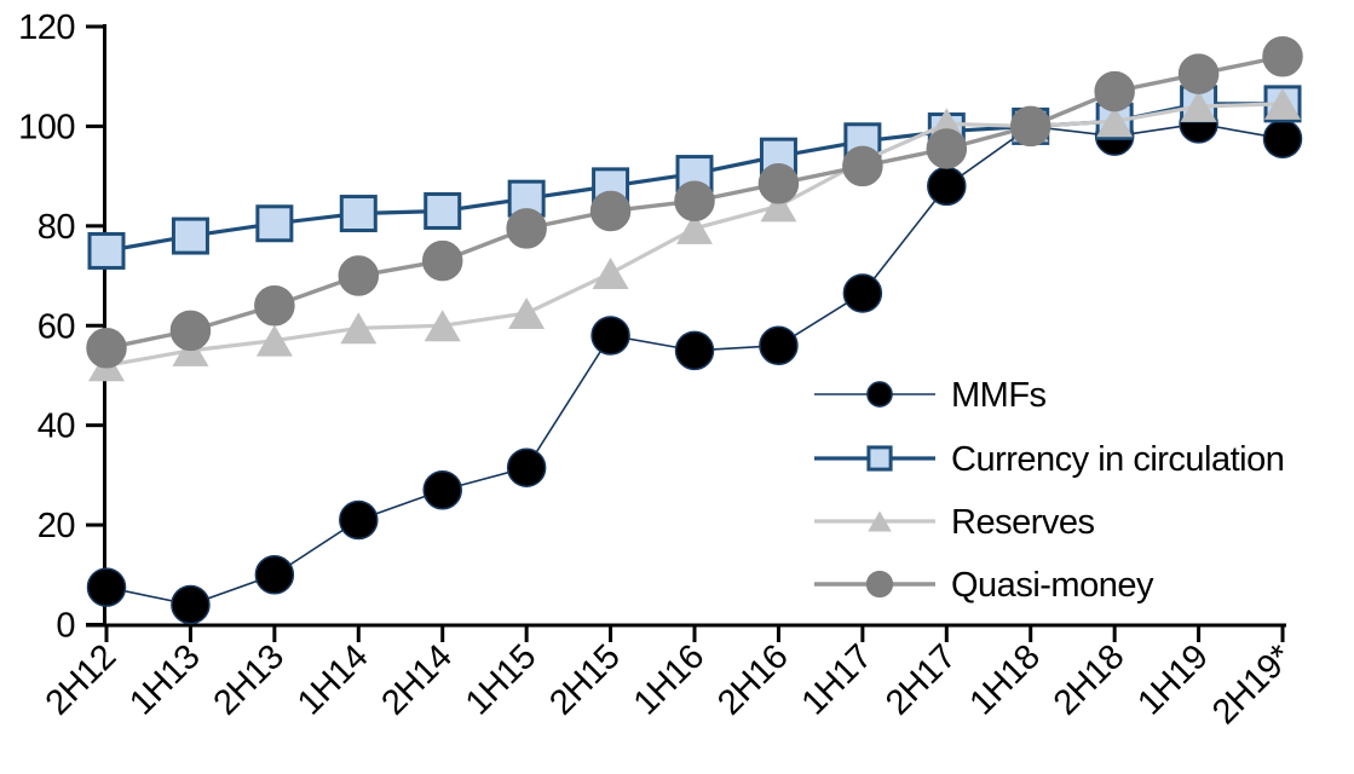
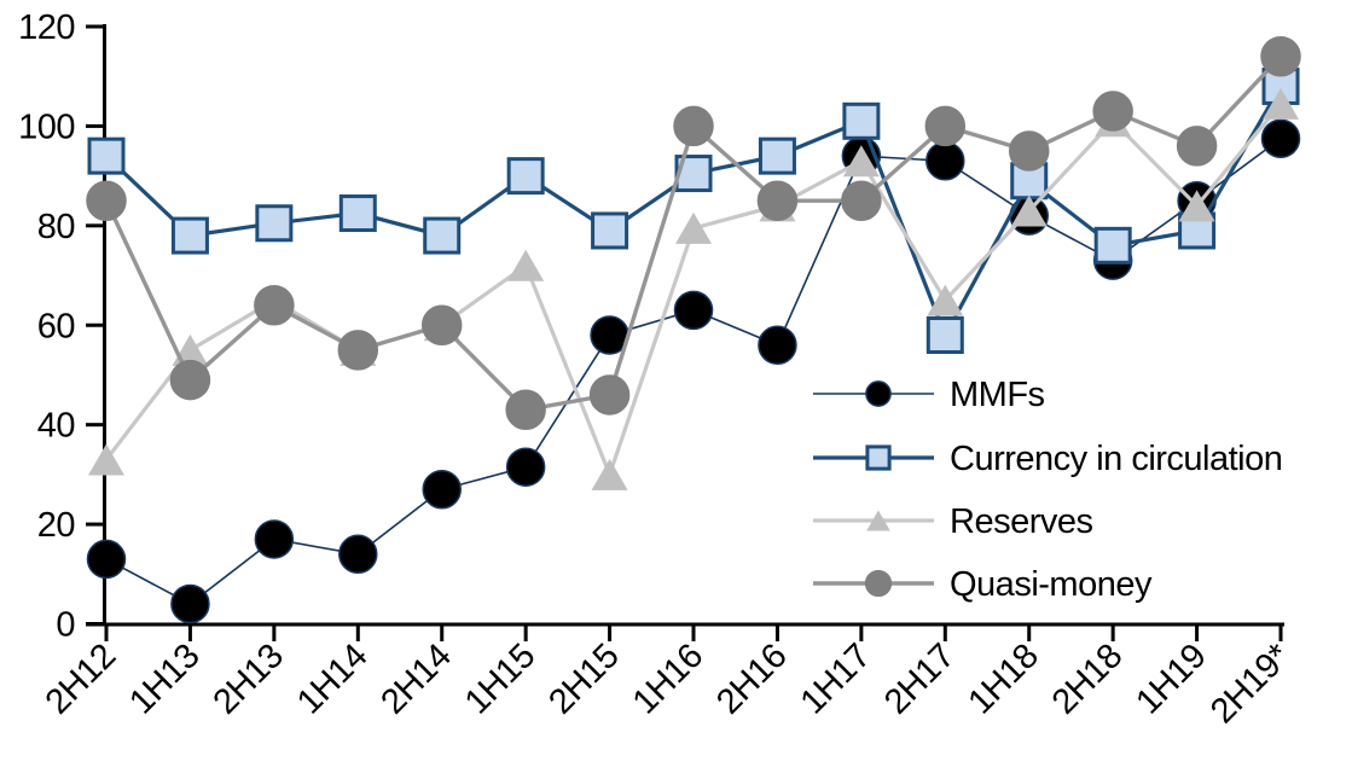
MMFs/2H12: 8 -> 13
Currency in circulation/2H12: 75 -> 94
Reserves/2H12: 52 -> 33
Quasi-money/2H12: 56 -> 85
Quasi-money/1H13: 59 -> 49
MMFs/2H13: 10 -> 17
Reserves/2H13: 57 -> 65
MMFs/1H14: 21 -> 14
Reserves/1H14: 60 -> 55
Quasi-money/1H14: 70 -> 55
Currency in circulation/2H14: 83 -> 78
Quasi-money/2H14: 73 -> 60
Currency in circulation/1H15: 86 -> 90
Reserves/1H15: 62 -> 72
Quasi-money/1H15: 80 -> 43
Currency in circulation/2H15: 88 -> 79
Reserves/2H15: 70 -> 30
Quasi-money/2H15: 83 -> 46
MMFs/1H16: 55 -> 63
Quasi-money/1H16: 85 -> 100
Quasi-money/2H16: 88 -> 85
MMFs/1H17: 66 -> 94
Currency in circulation/1H17: 97 -> 101
Quasi-money/1H17: 92 -> 85
MMFs/2H17: 88 -> 93
Currency in circulation/2H17: 99 -> 58
Reserves/2H17: 100 -> 65
Quasi-money/2H17: 96 -> 100
MMFs/1H18: 100 -> 82
Currency in circulation/1H18: 100 -> 89
Reserves/1H18: 100 -> 83
Quasi-money/1H18: 100 -> 95
MMFs/2H18: 98 -> 73
Currency in circulation/2H18: 101 -> 76
Quasi-money/2H18: 107 -> 103
MMFs/1H19: 100 -> 85
Currency in circulation/1H19: 104 -> 79
Reserves/1H19: 104 -> 84
Quasi-money/1H19: 110 -> 96
Currency in circulation/2H19*: 104 -> 108
